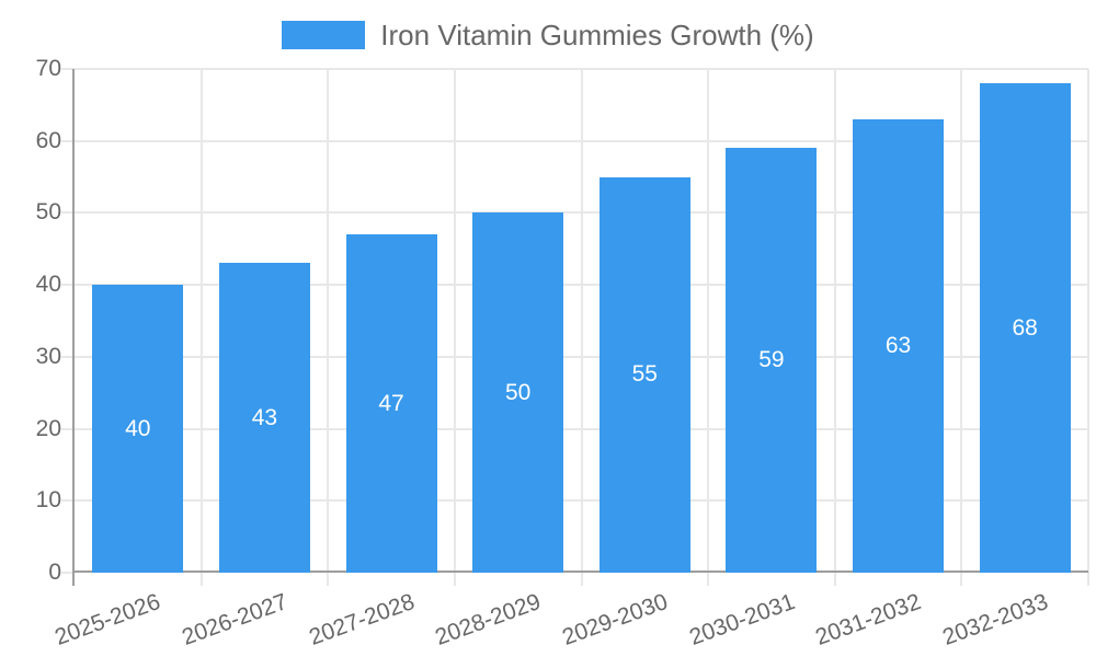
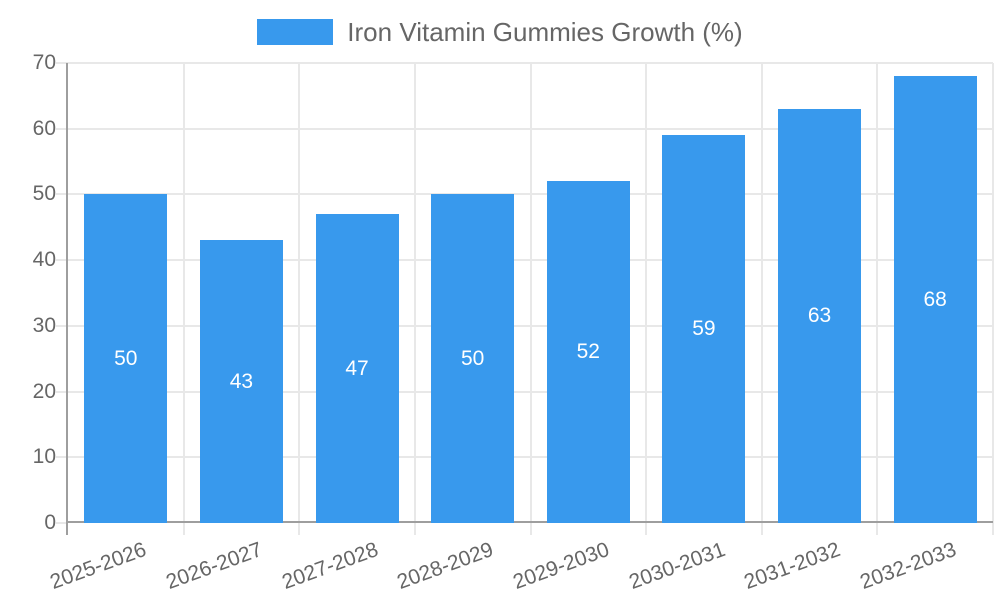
2025-2026: 40 -> 50
2029-2030: 55 -> 52
